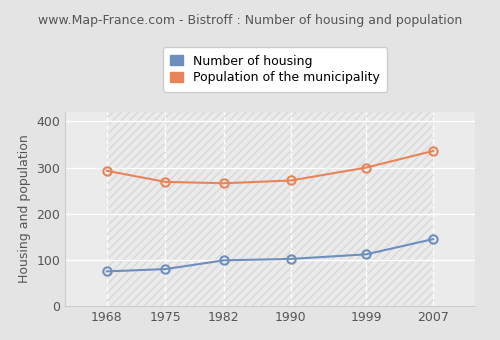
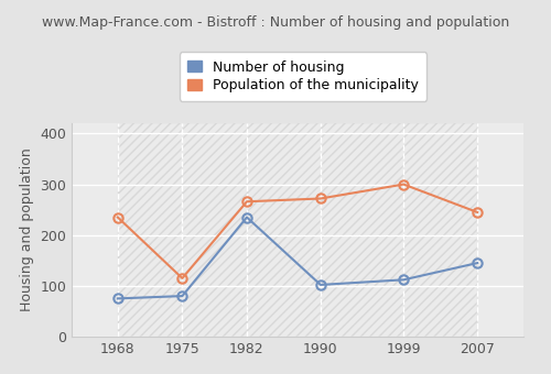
Population of the municipality/1968: 293 -> 235
Population of the municipality/1975: 269 -> 115
Number of housing/1982: 99 -> 235
Population of the municipality/2007: 336 -> 245
